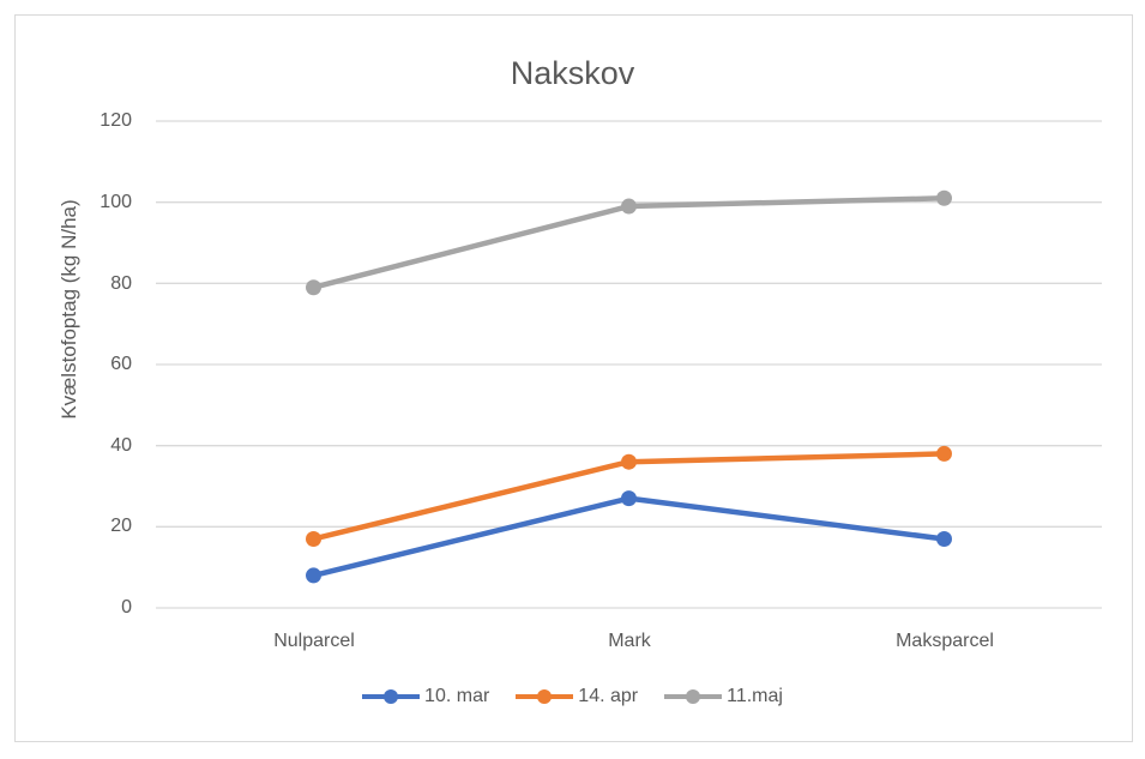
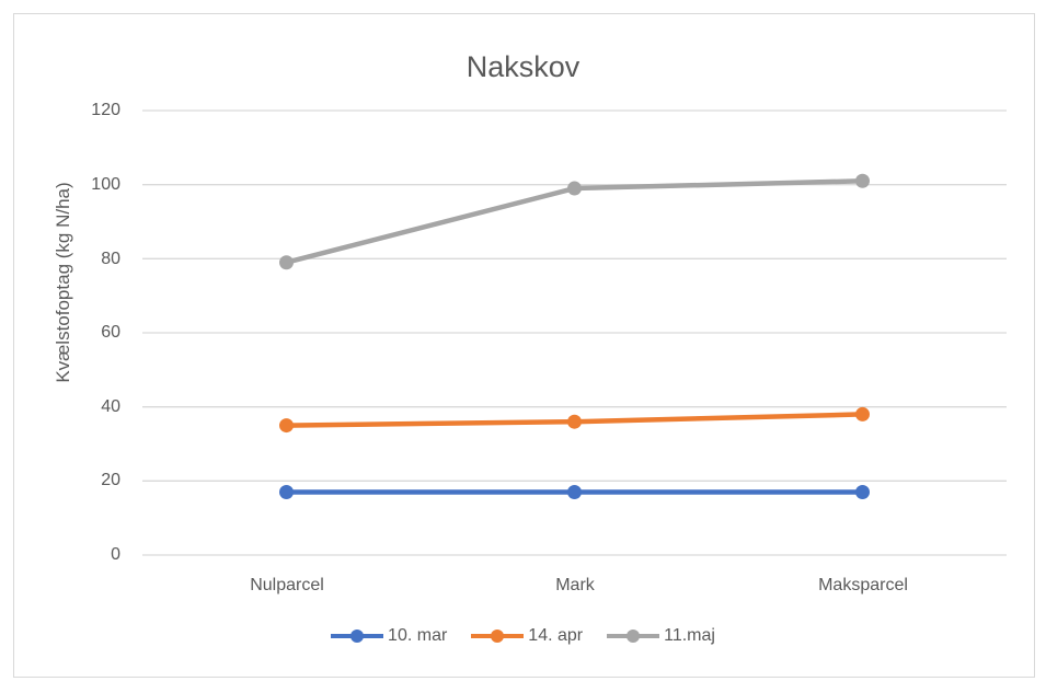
10. mar/Nulparcel: 8 -> 17
14. apr/Nulparcel: 17 -> 35
10. mar/Mark: 27 -> 17
